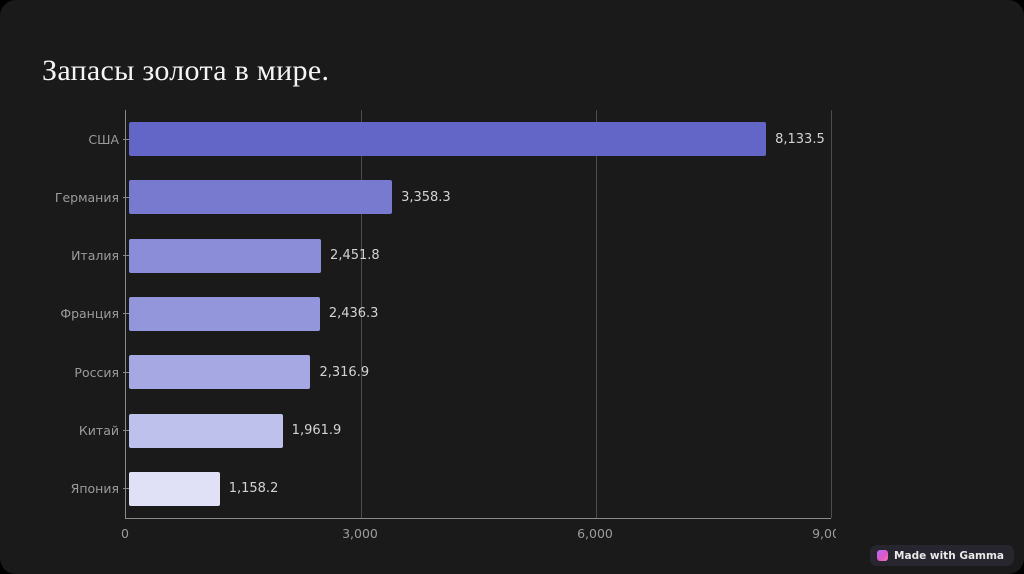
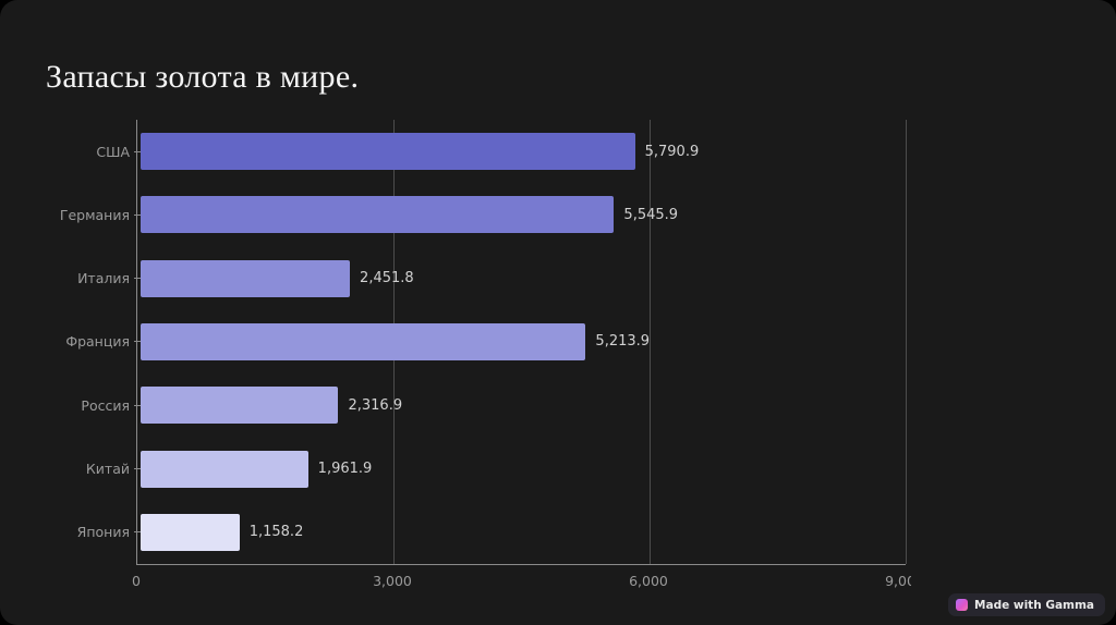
США: 8,133.5 -> 5,790.9
Германия: 3,358.3 -> 5,545.9
Франция: 2,436.3 -> 5,213.9
